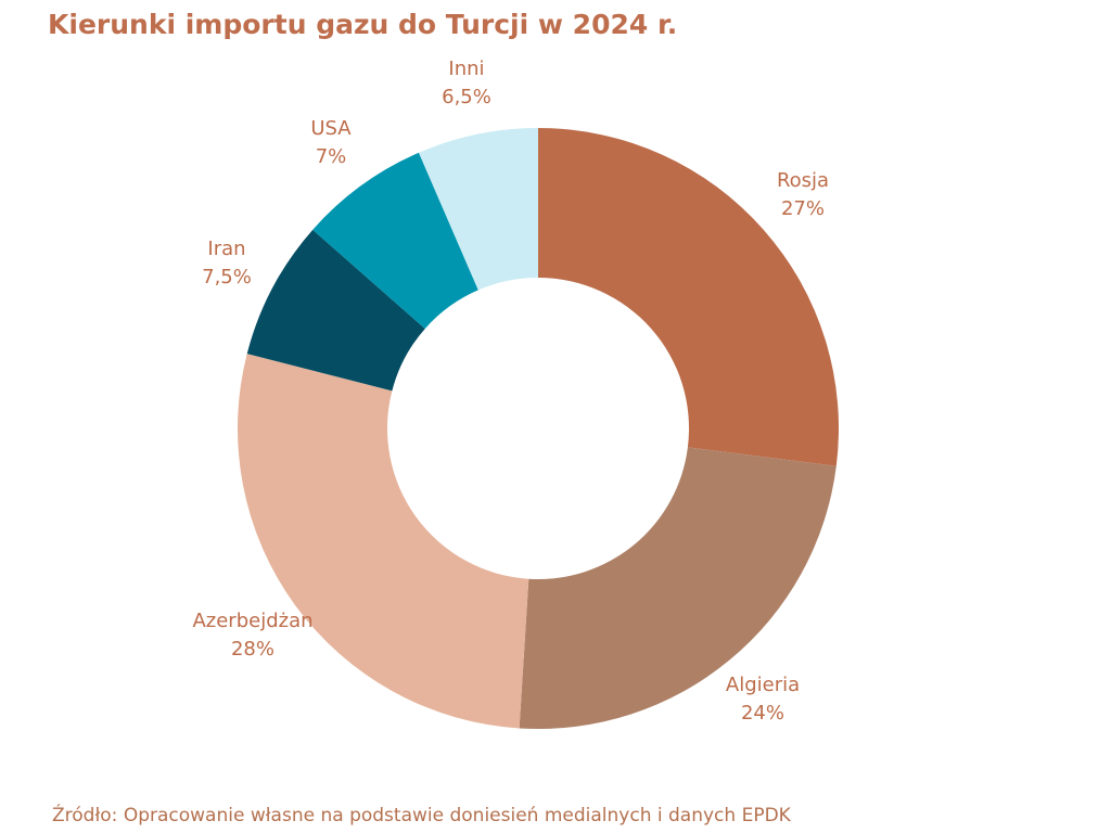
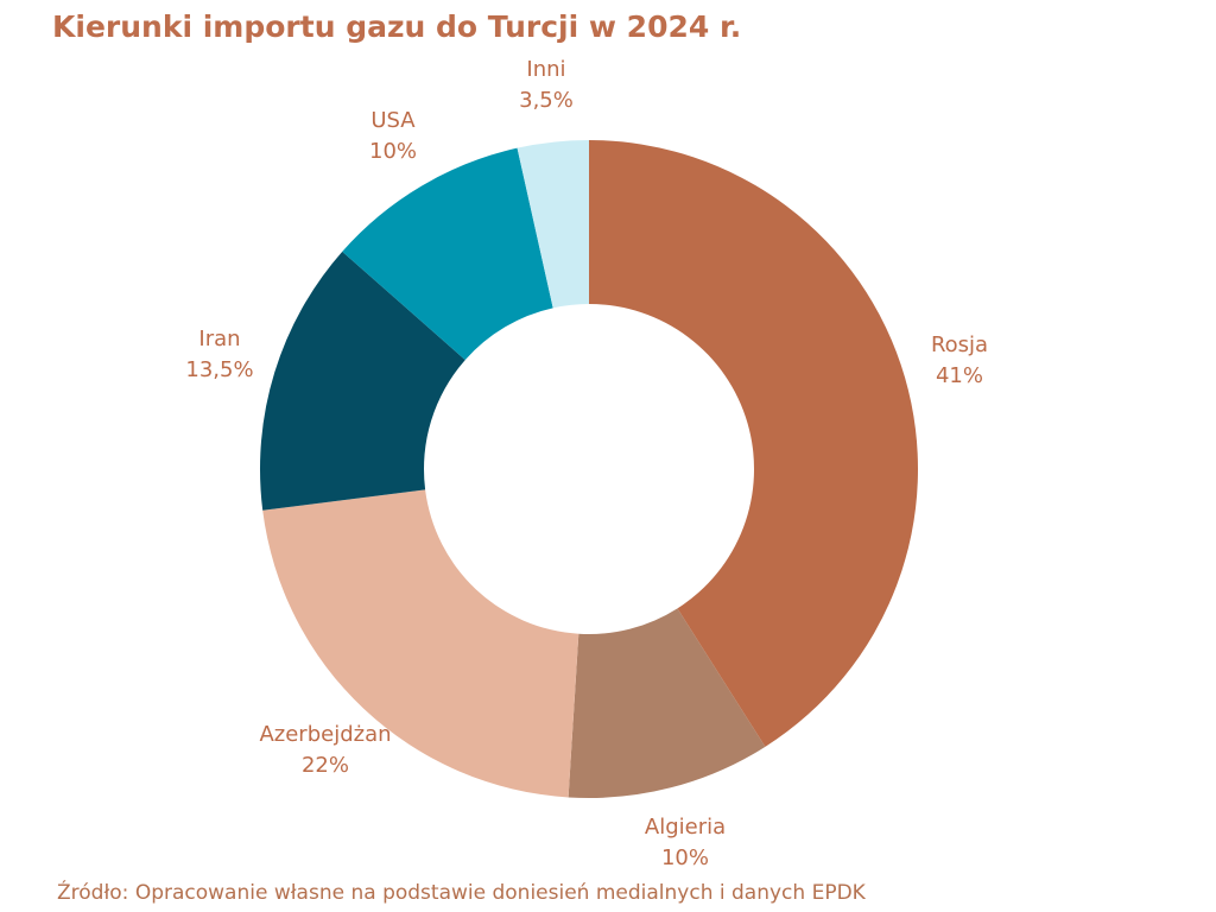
Rosja: 27% -> 41%
Algieria: 24% -> 10%
Azerbejdżan: 28% -> 22%
Iran: 7,5% -> 13,5%
USA: 7% -> 10%
Inni: 6,5% -> 3,5%
